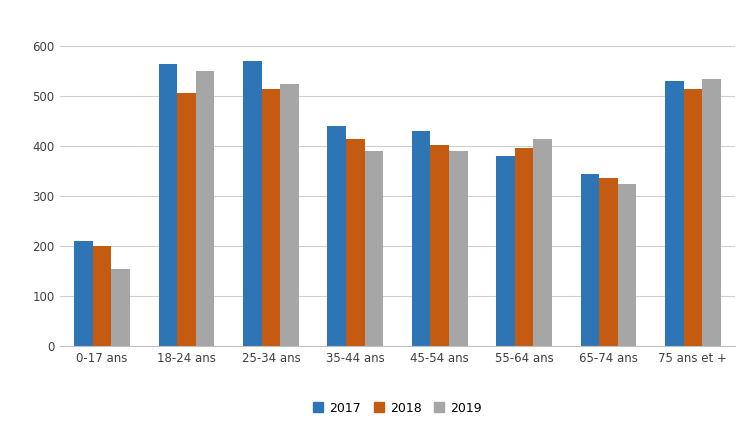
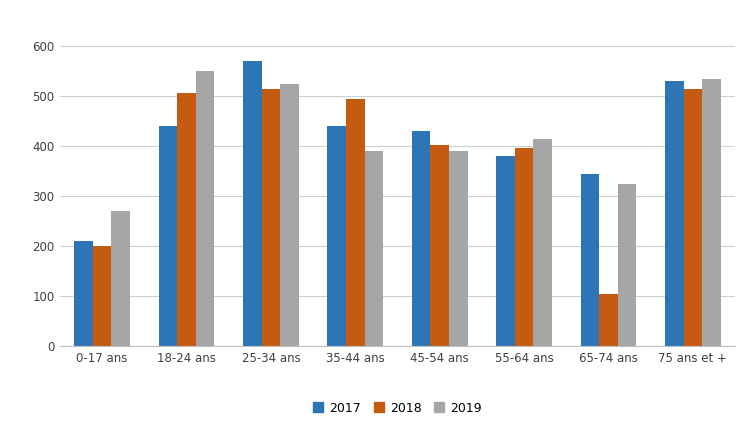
2019/0-17 ans: 155 -> 270
2017/18-24 ans: 565 -> 440
2018/35-44 ans: 415 -> 495
2018/65-74 ans: 337 -> 105
